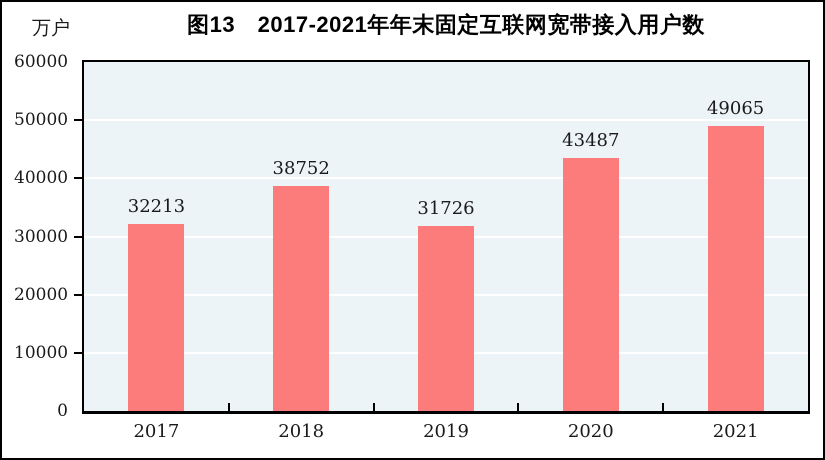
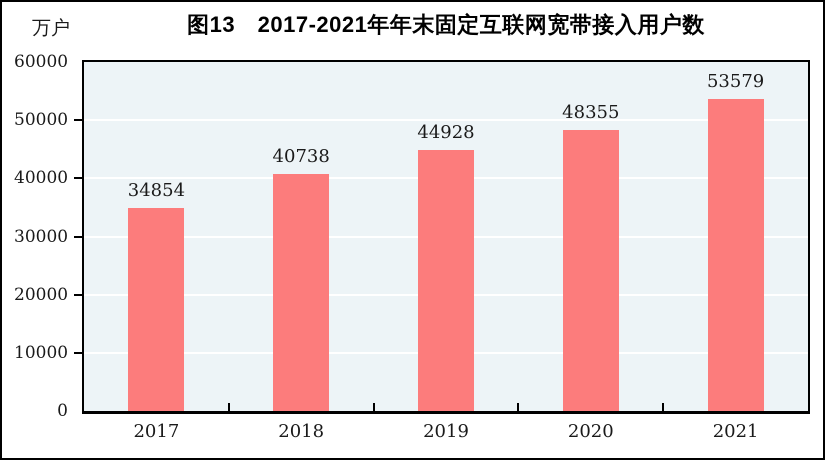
2017: 32213 -> 34854
2018: 38752 -> 40738
2019: 31726 -> 44928
2020: 43487 -> 48355
2021: 49065 -> 53579
